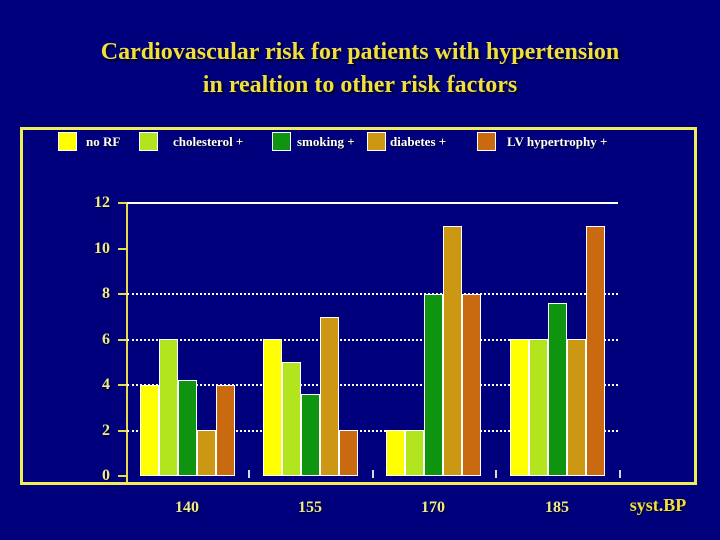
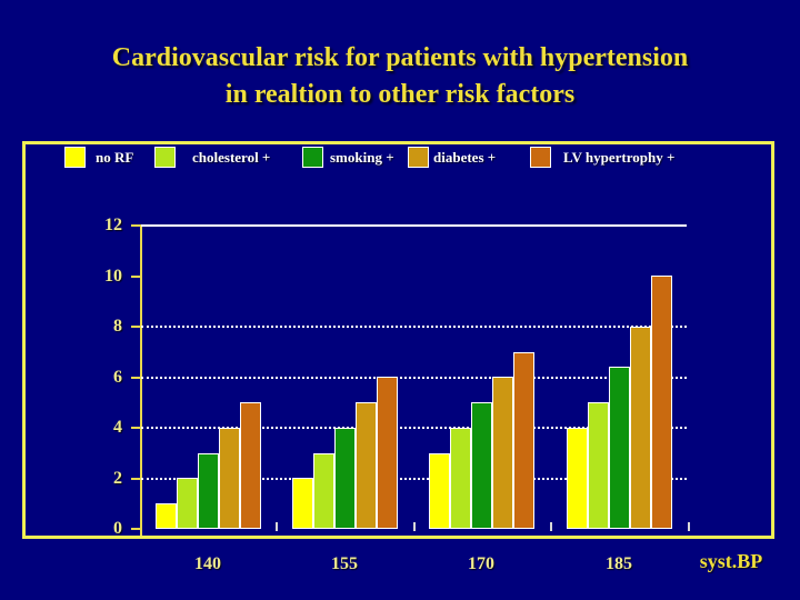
no RF/140: 4 -> 1
cholesterol +/140: 6 -> 2
smoking +/140: 4.2 -> 3.0
diabetes +/140: 2 -> 4
LV hypertrophy +/140: 4 -> 5
no RF/155: 6 -> 2
cholesterol +/155: 5 -> 3
smoking +/155: 3.6 -> 4.0
diabetes +/155: 7 -> 5
LV hypertrophy +/155: 2 -> 6
no RF/170: 2 -> 3
cholesterol +/170: 2 -> 4
smoking +/170: 8.0 -> 5.0
diabetes +/170: 11 -> 6
LV hypertrophy +/170: 8 -> 7
no RF/185: 6 -> 4
cholesterol +/185: 6 -> 5
smoking +/185: 7.6 -> 6.4
diabetes +/185: 6 -> 8
LV hypertrophy +/185: 11 -> 10
